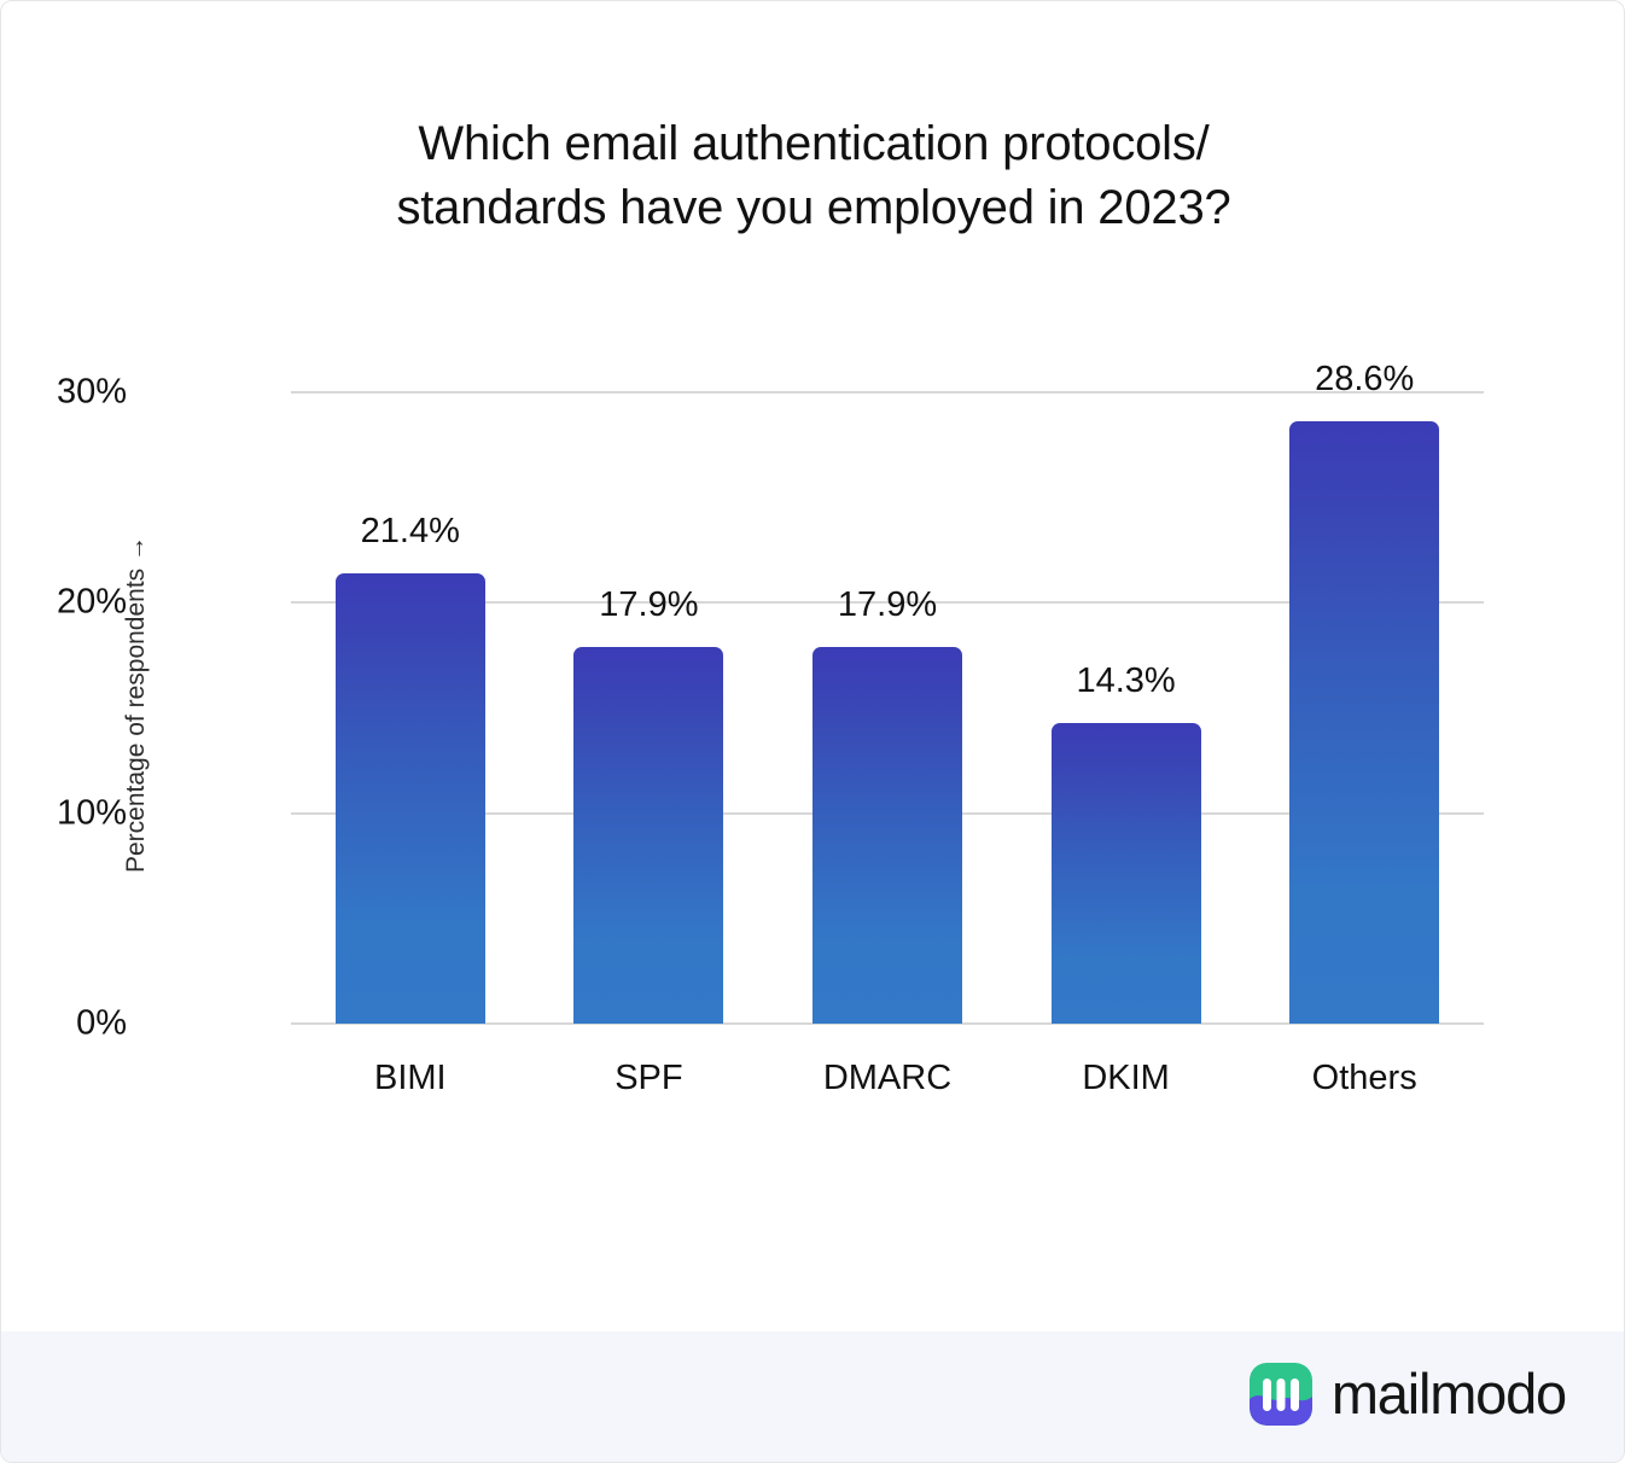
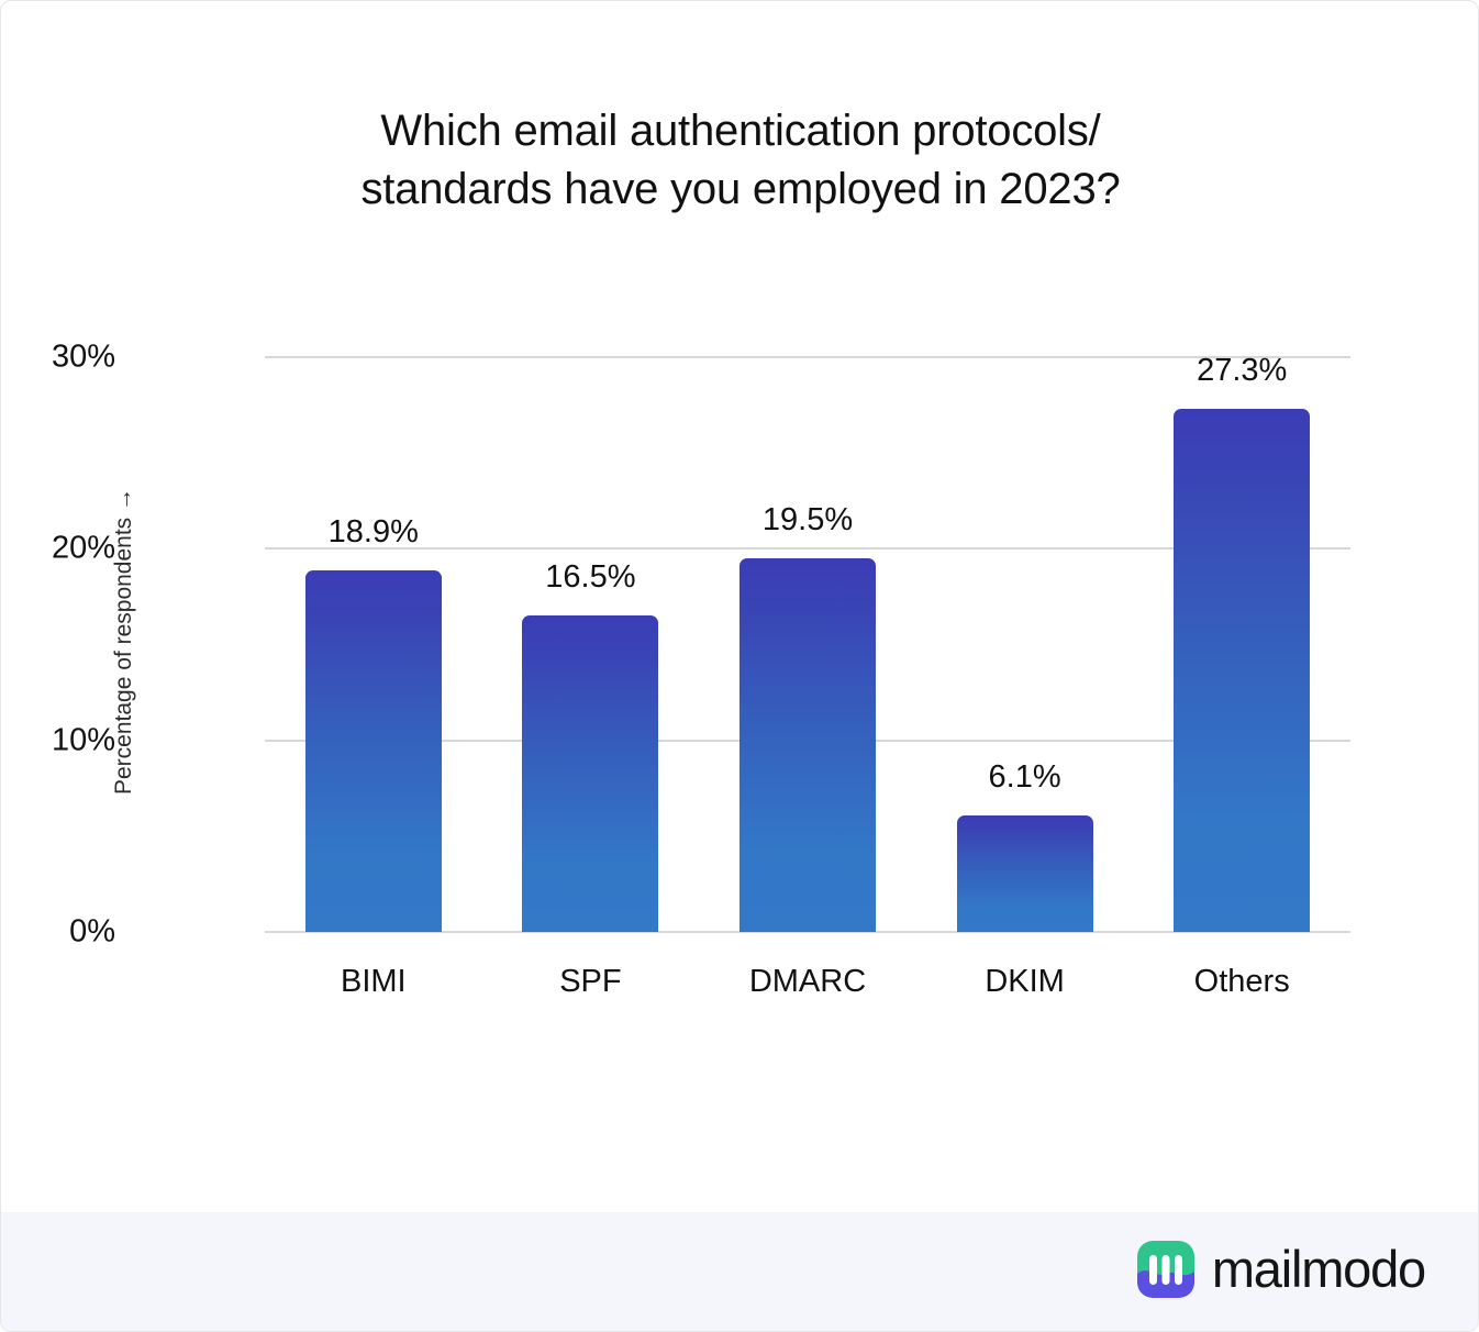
BIMI: 21.4% -> 18.9%
SPF: 17.9% -> 16.5%
DMARC: 17.9% -> 19.5%
DKIM: 14.3% -> 6.1%
Others: 28.6% -> 27.3%
